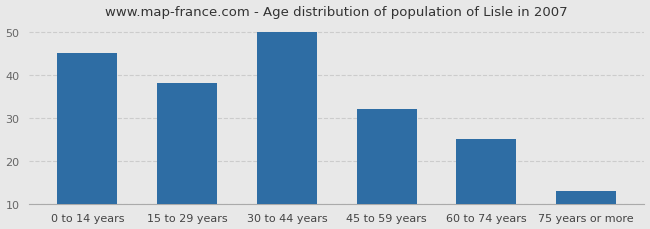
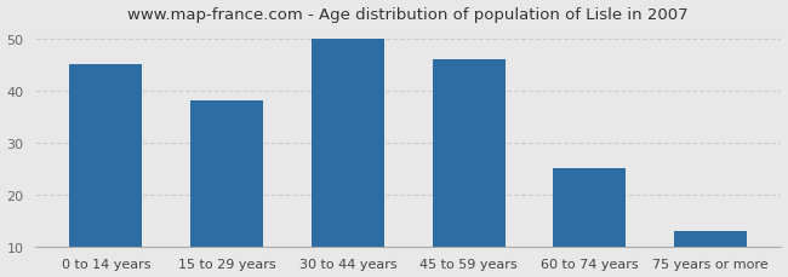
45 to 59 years: 32 -> 46
